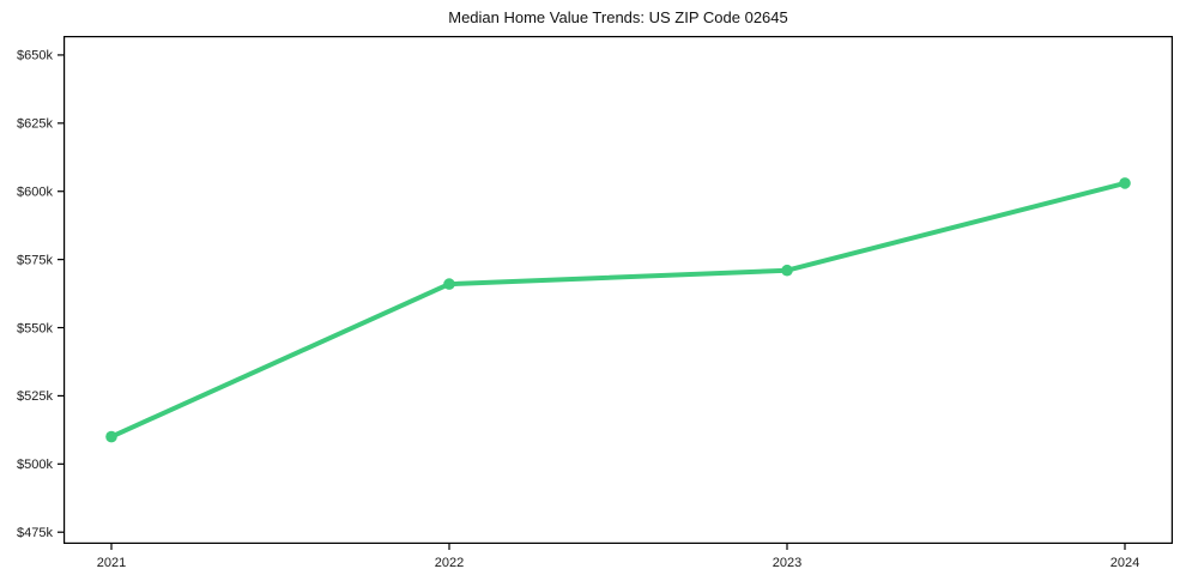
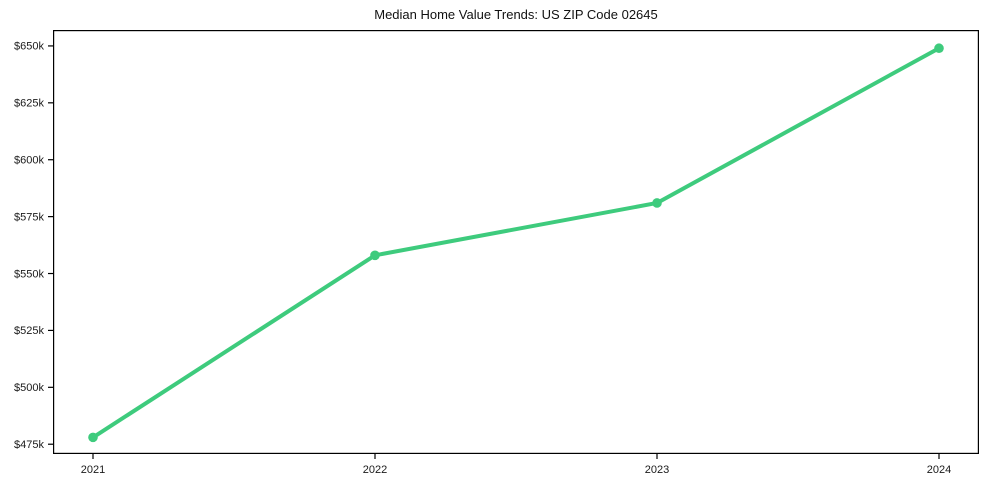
2021: $510k -> $478k
2022: $566k -> $558k
2023: $571k -> $581k
2024: $603k -> $649k
